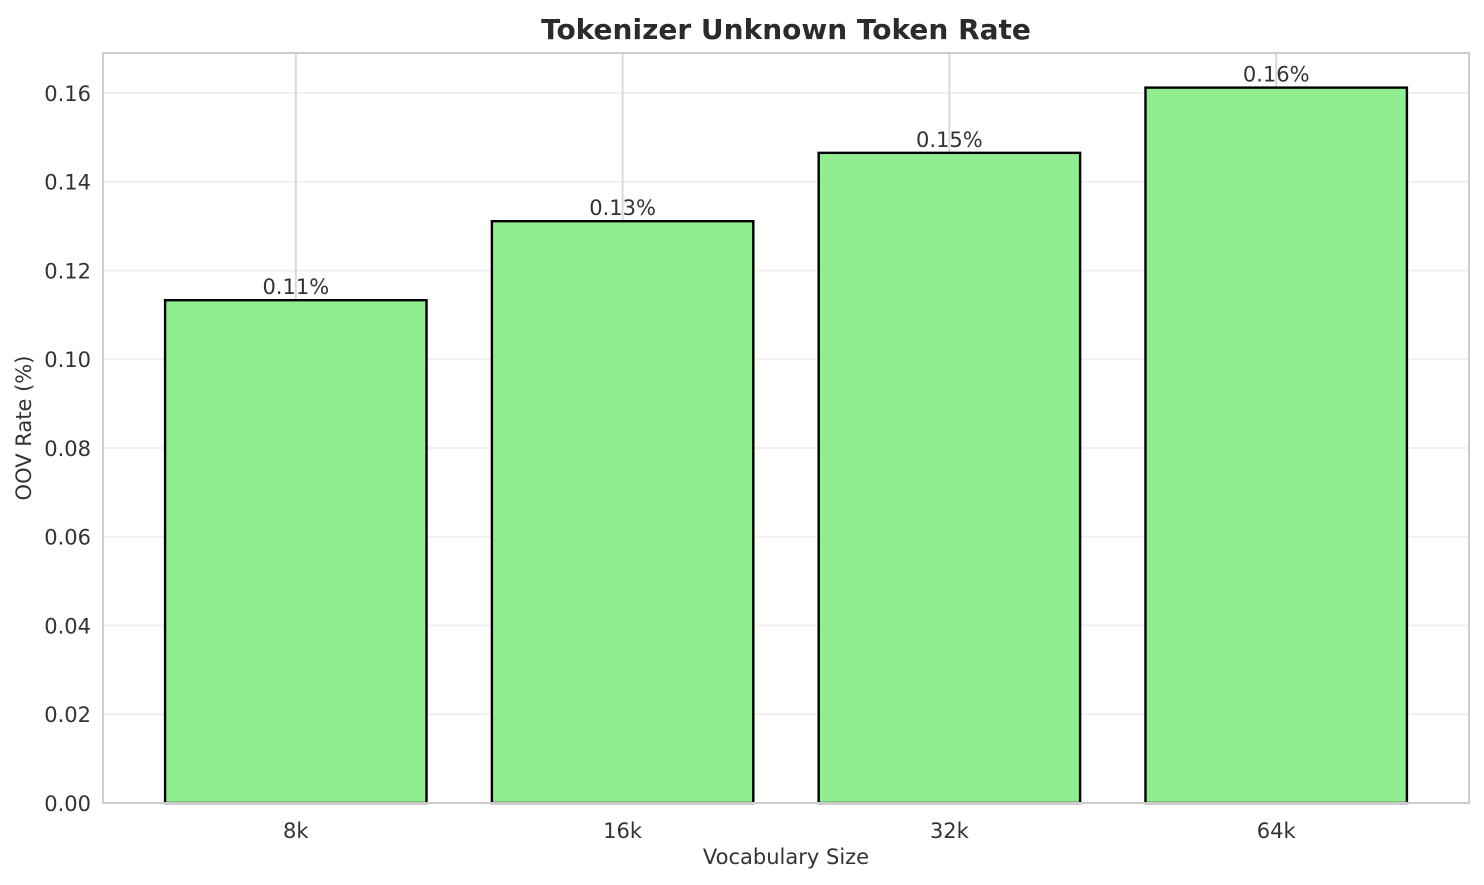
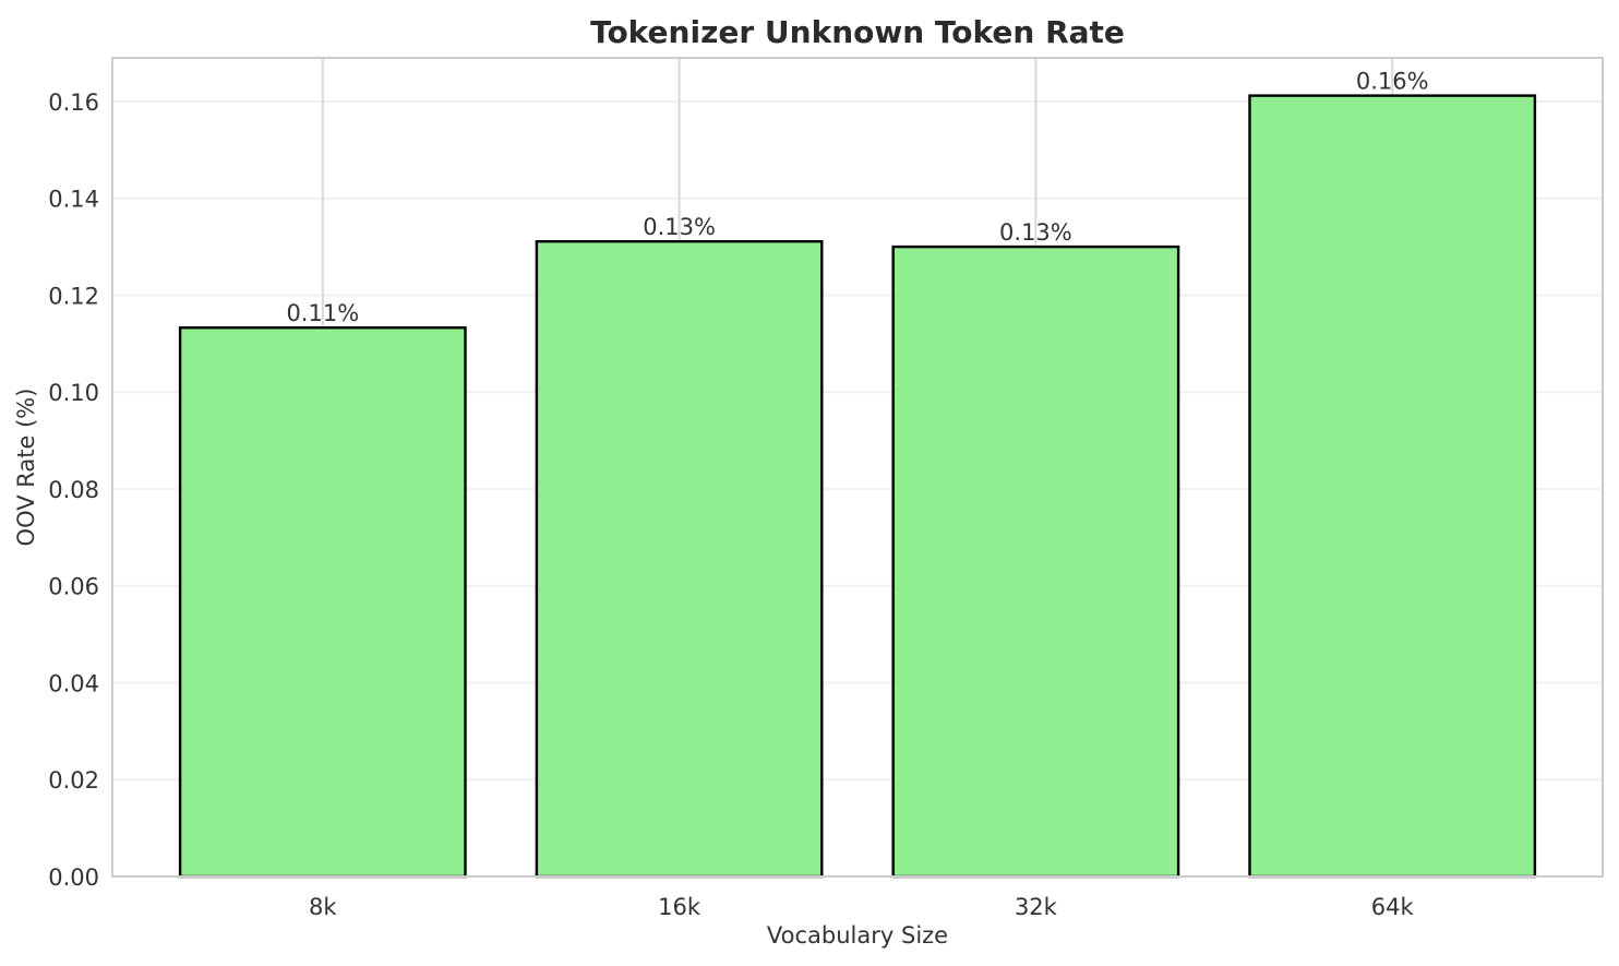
32k: 0.15% -> 0.13%
